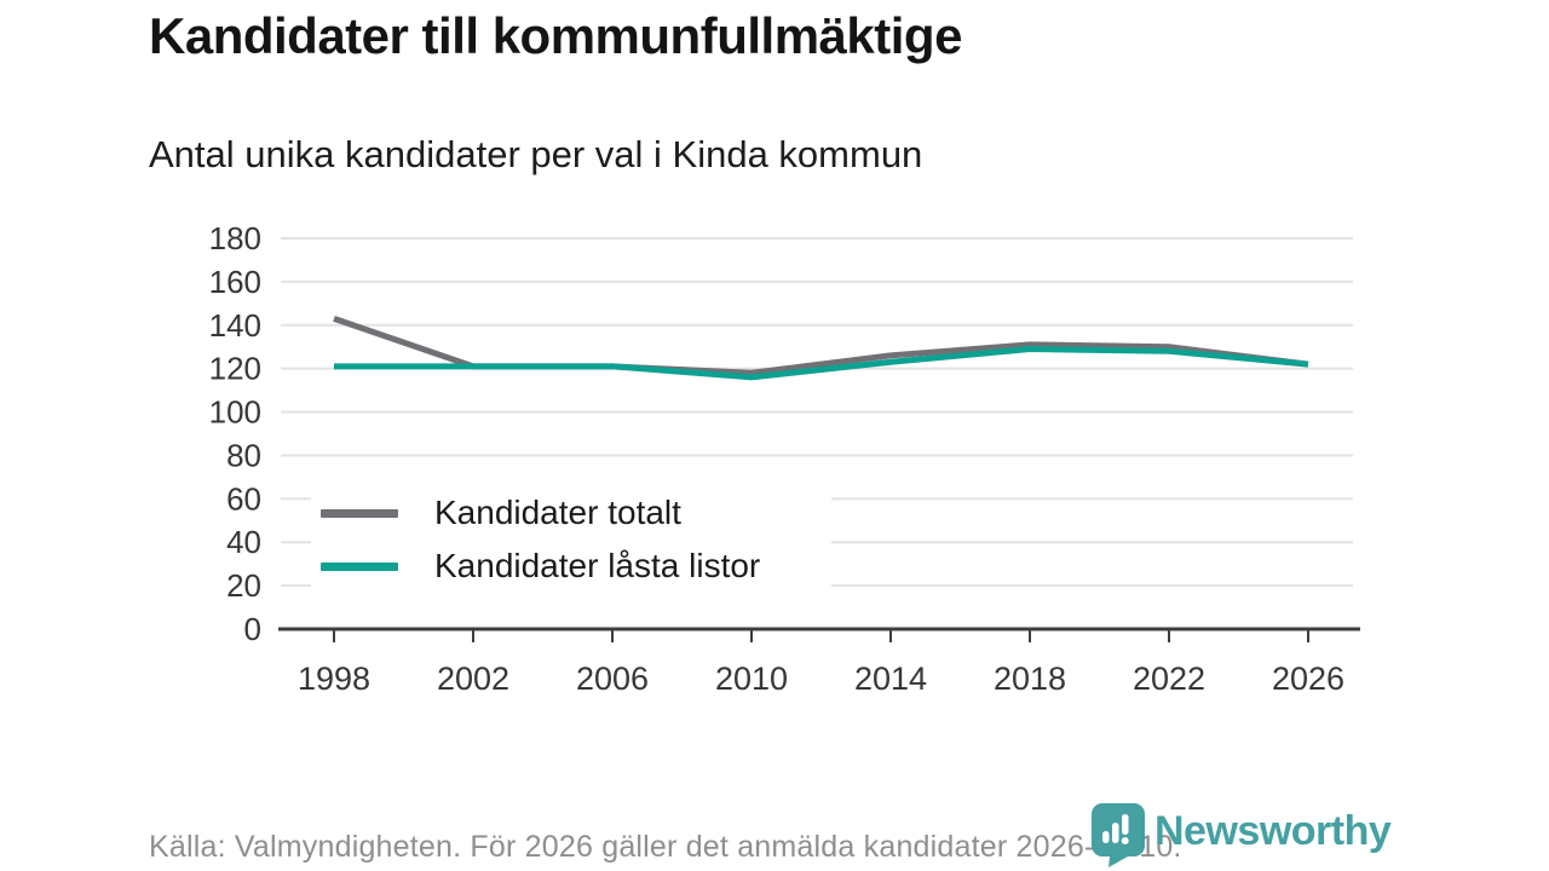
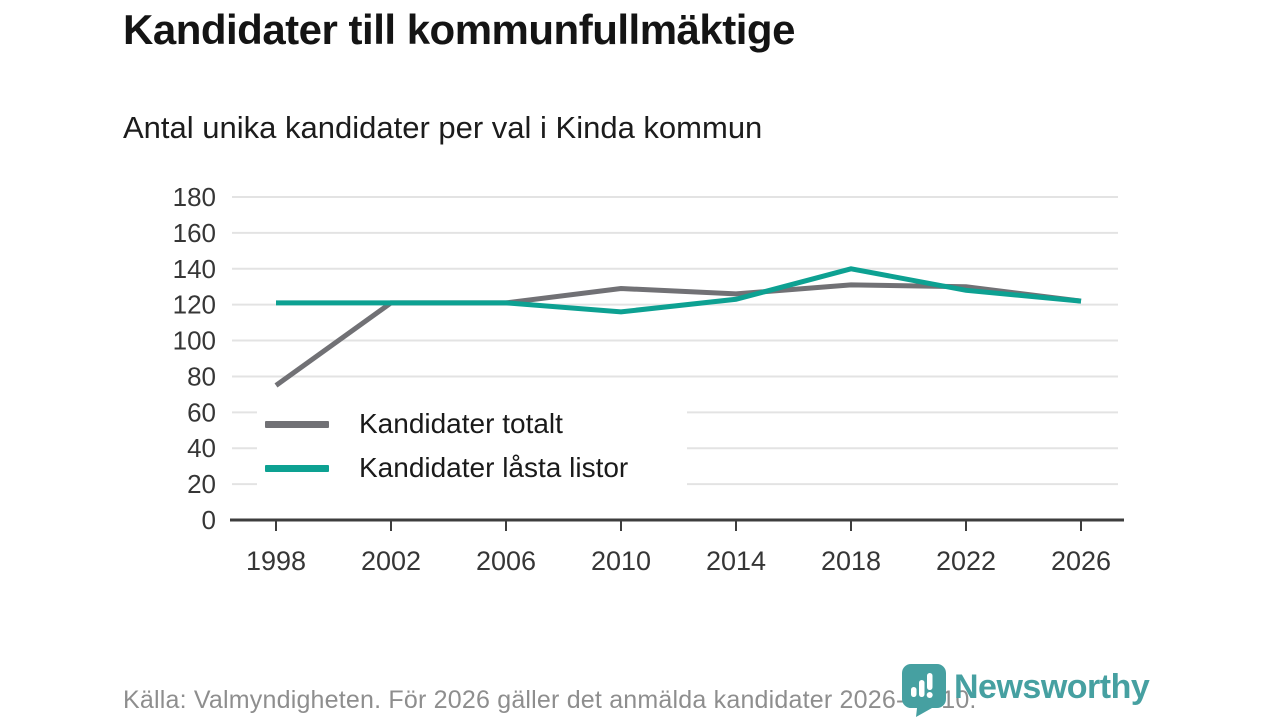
Kandidater totalt/1998: 143 -> 75
Kandidater totalt/2010: 118 -> 129
Kandidater låsta listor/2018: 129 -> 140
